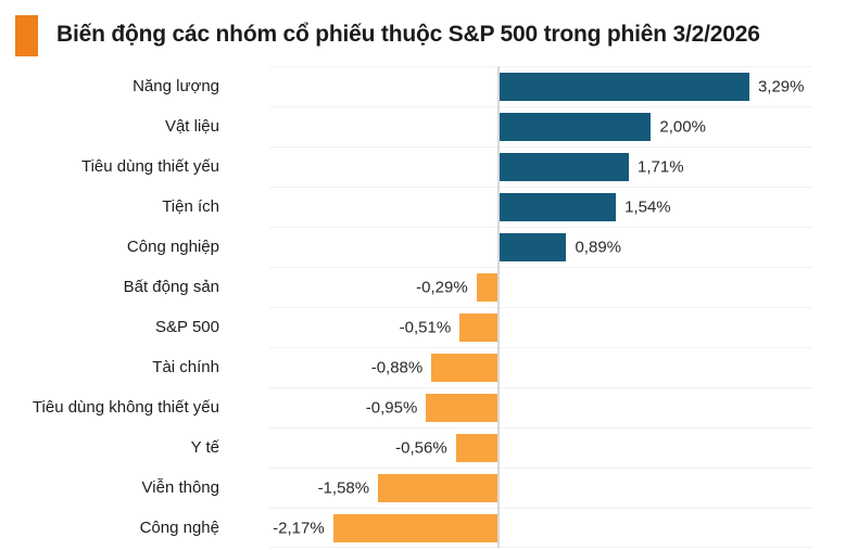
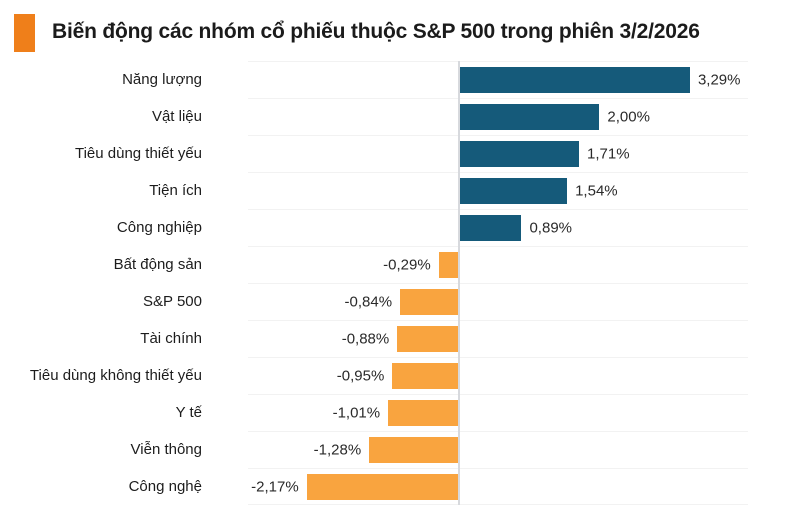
S&P 500: -0,51% -> -0,84%
Y tế: -0,56% -> -1,01%
Viễn thông: -1,58% -> -1,28%
